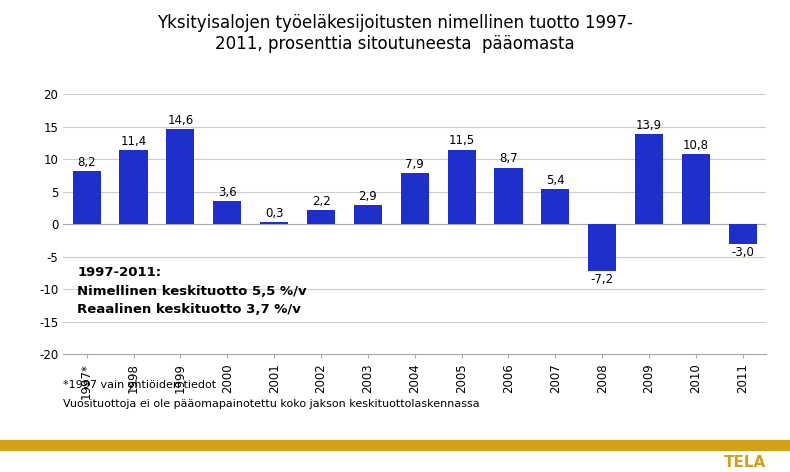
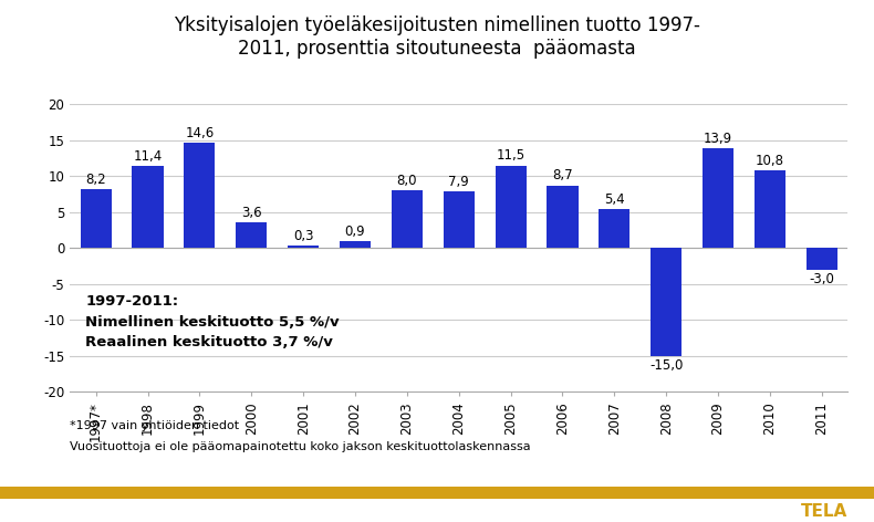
2002: 2,2 -> 0,9
2003: 2,9 -> 8,0
2008: -7,2 -> -15,0
